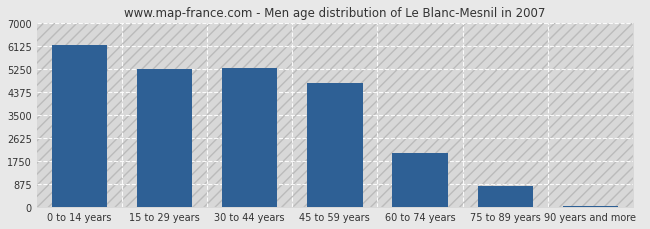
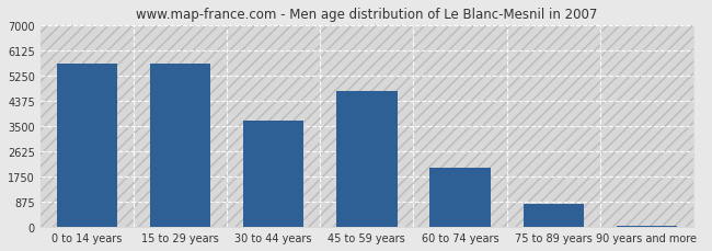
0 to 14 years: 6180 -> 5650
15 to 29 years: 5250 -> 5650
30 to 44 years: 5280 -> 3700
